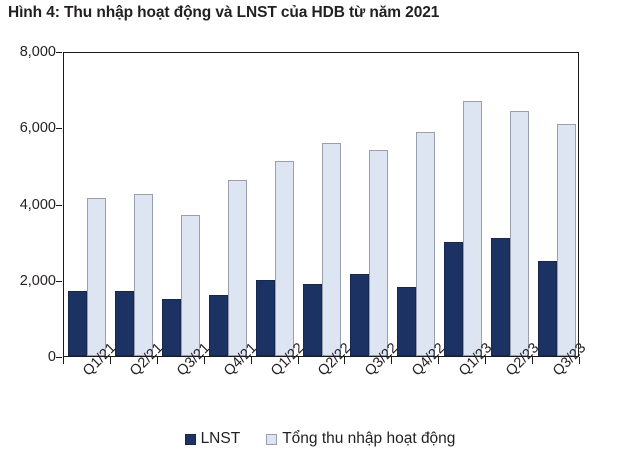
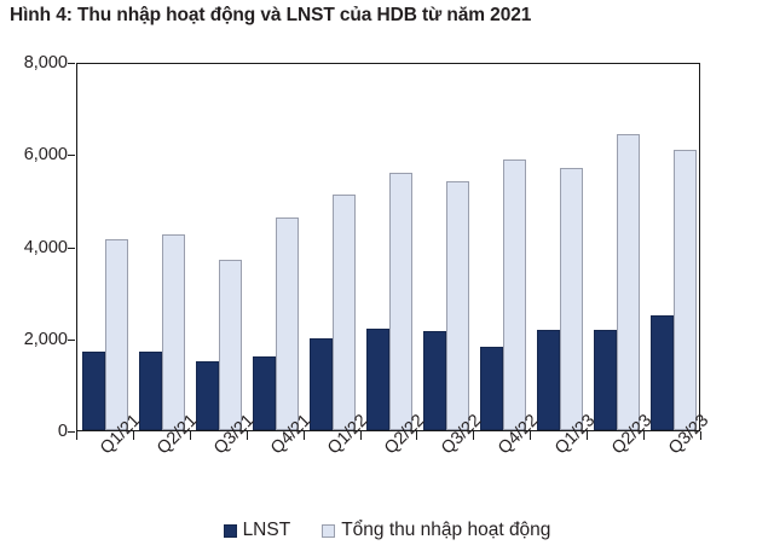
LNST/Q2/22: 1900 -> 2200
LNST/Q1/23: 3000 -> 2200
Tổng thu nhập hoạt động/Q1/23: 6700 -> 5700
LNST/Q2/23: 3100 -> 2200
